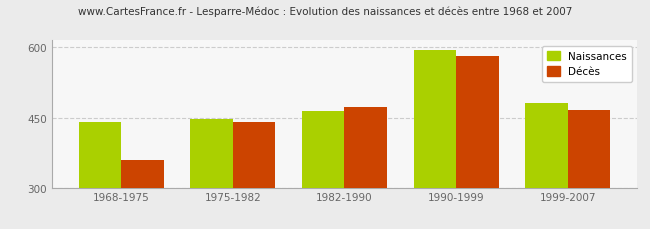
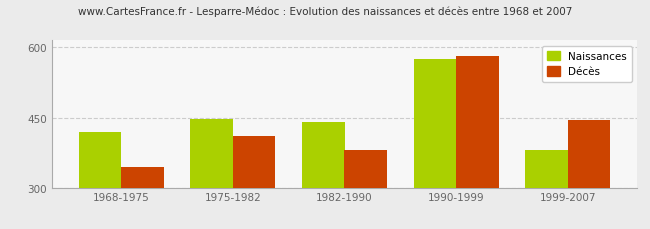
Naissances/1968-1975: 441 -> 420
Décès/1968-1975: 360 -> 345
Décès/1975-1982: 440 -> 410
Naissances/1982-1990: 463 -> 440
Décès/1982-1990: 472 -> 380
Naissances/1990-1999: 595 -> 575
Naissances/1999-2007: 480 -> 380
Décès/1999-2007: 465 -> 445
